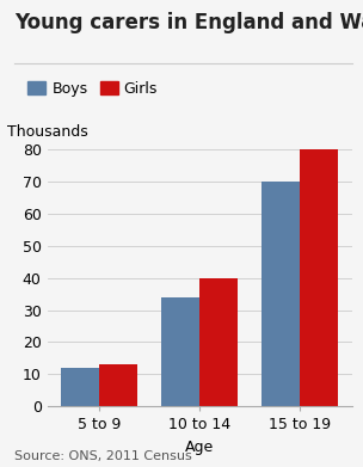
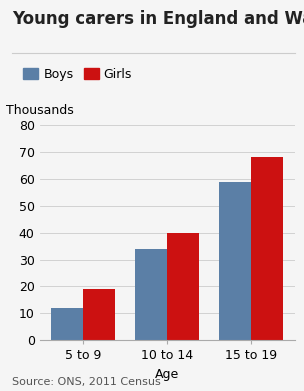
Girls/5 to 9: 13 -> 19
Boys/15 to 19: 70 -> 59
Girls/15 to 19: 80 -> 68
